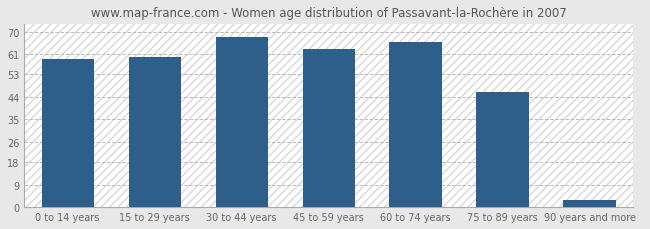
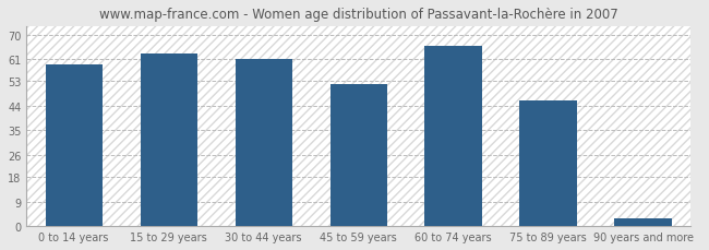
15 to 29 years: 60 -> 63
30 to 44 years: 68 -> 61
45 to 59 years: 63 -> 52
